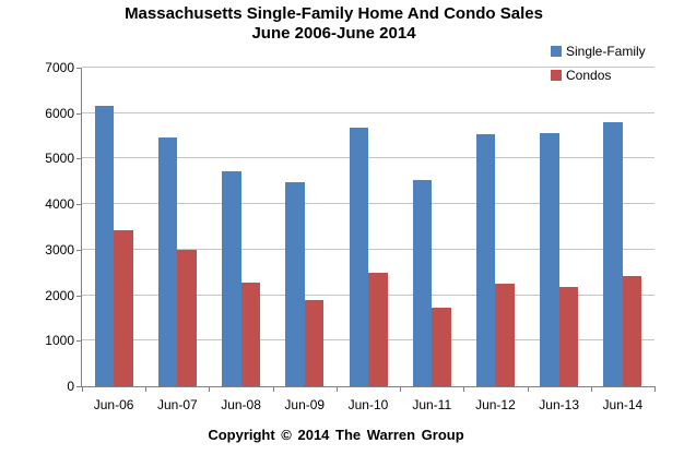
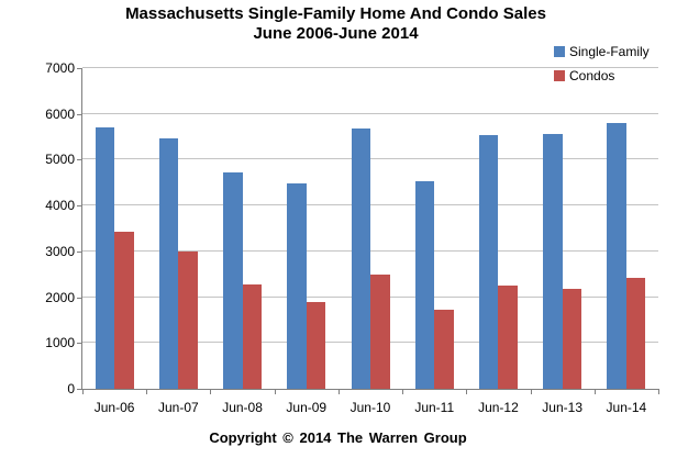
Single-Family/Jun-06: 6200 -> 5700
